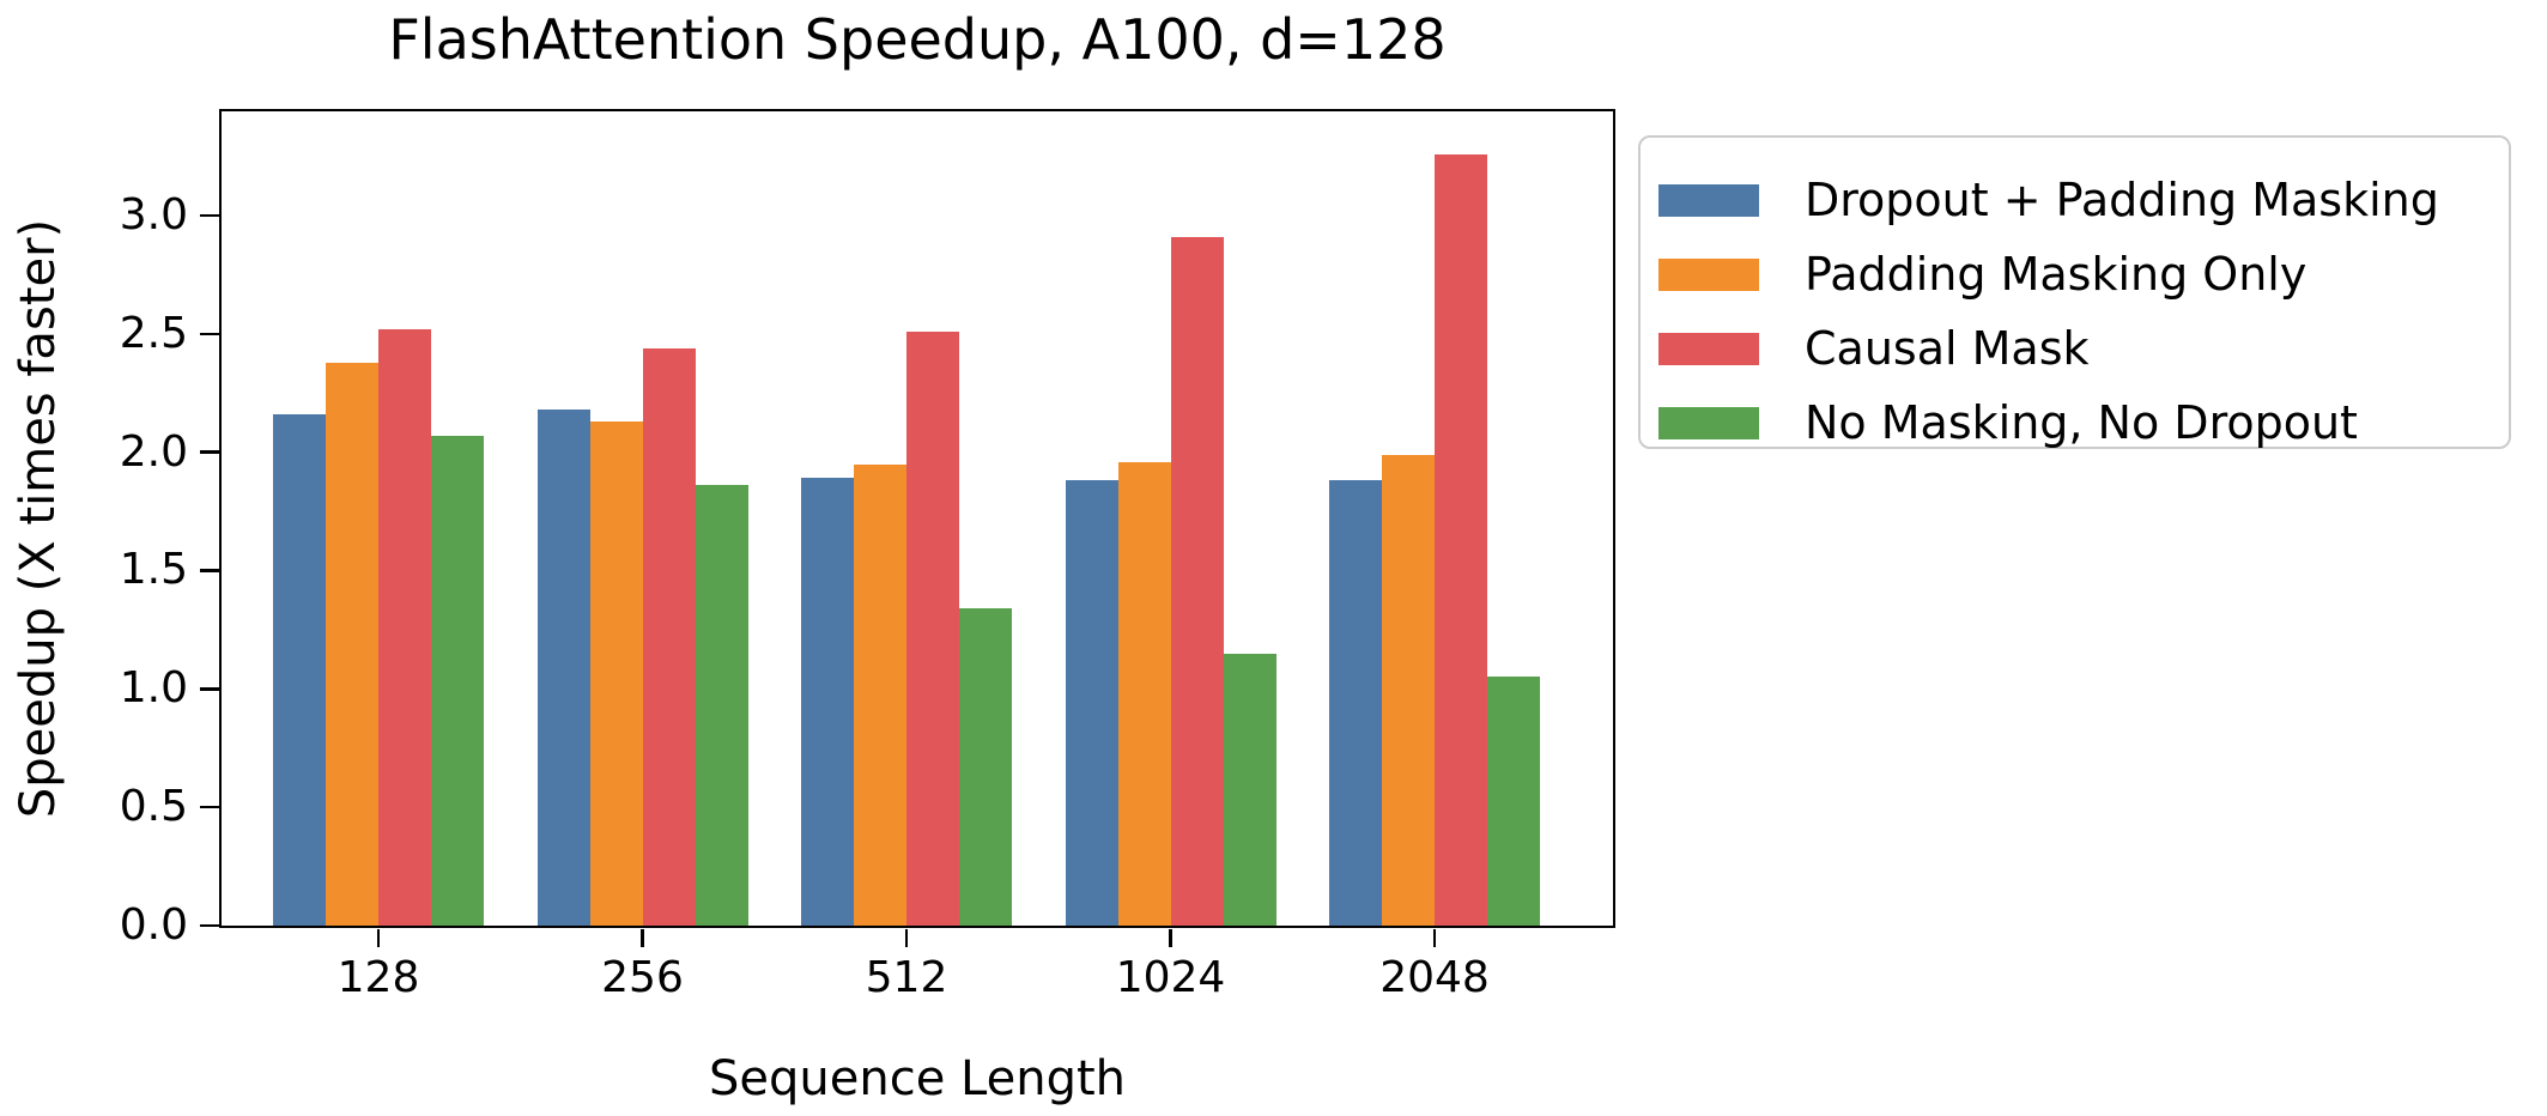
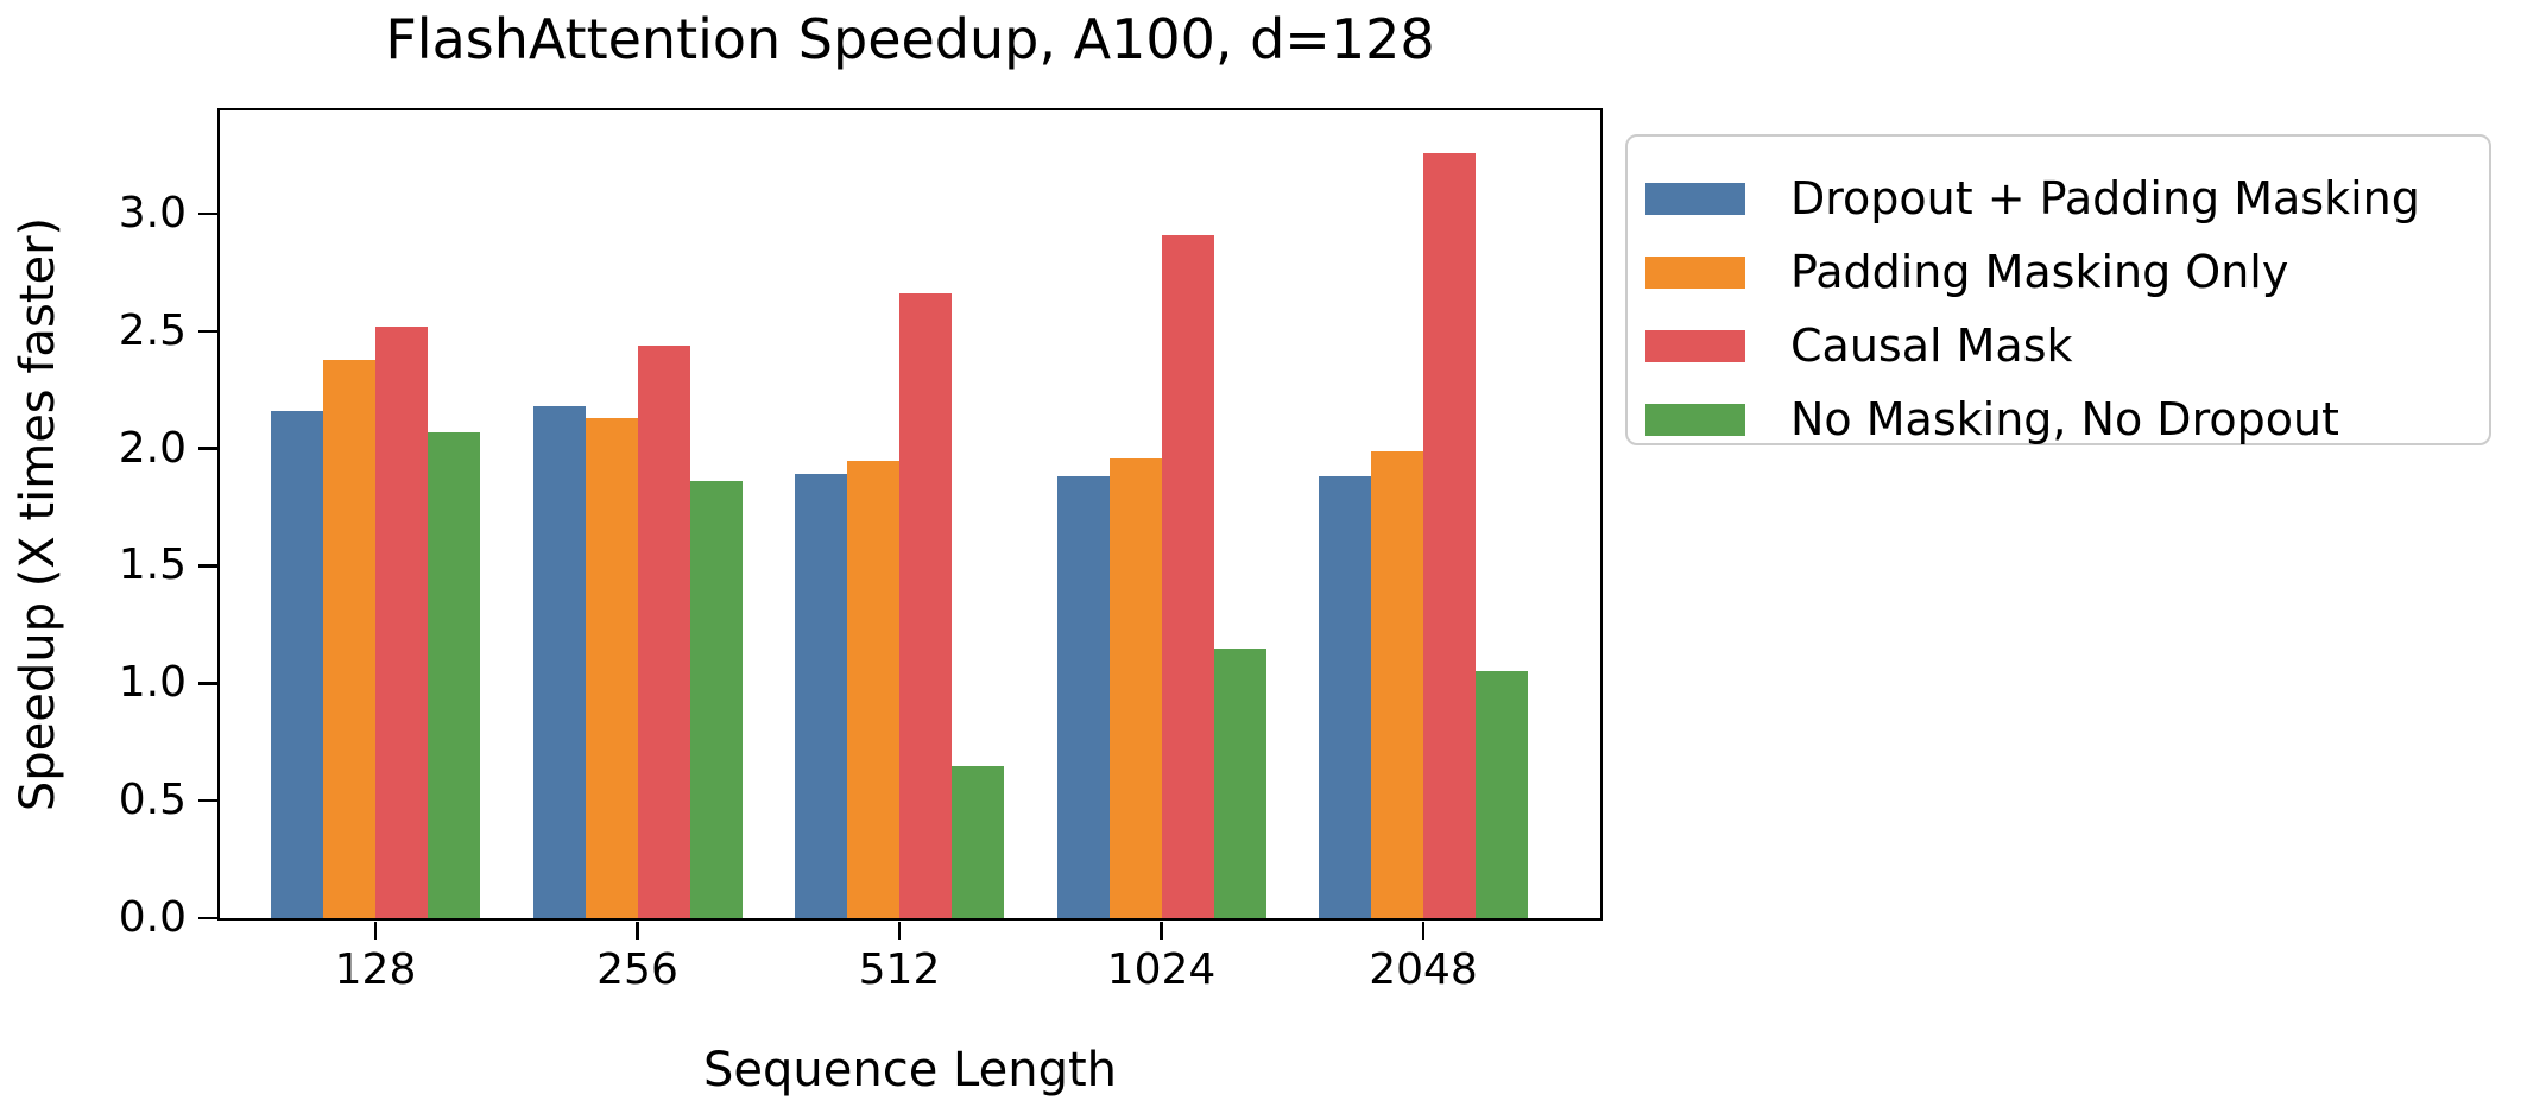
Causal Mask/512: 2.51 -> 2.66
No Masking, No Dropout/512: 1.34 -> 0.65
